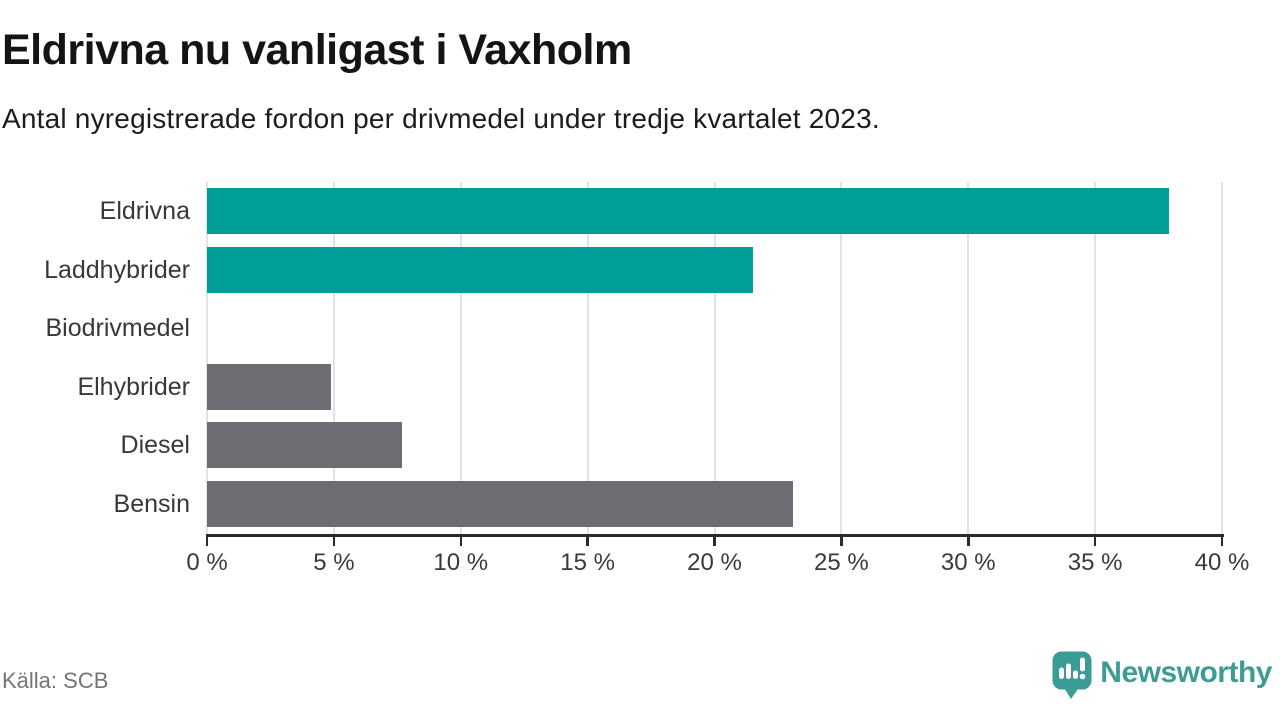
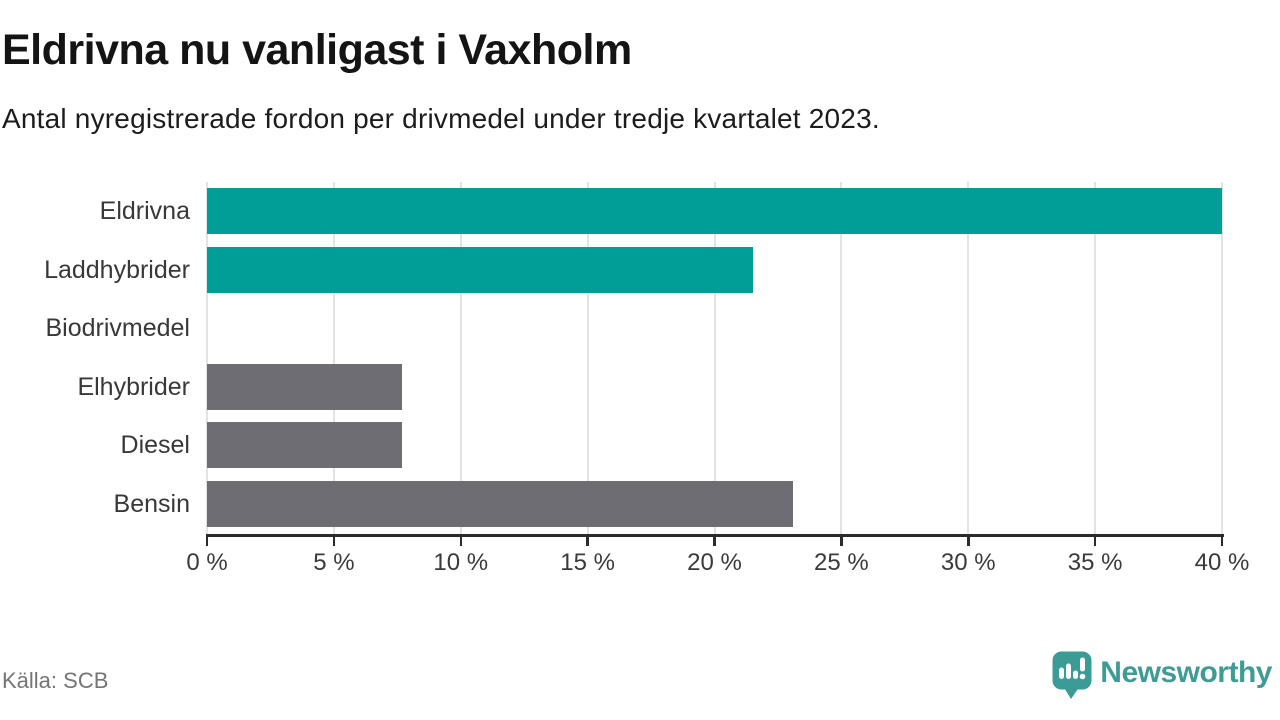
Eldrivna: 37.9% -> 40.0%
Elhybrider: 4.9% -> 7.7%
